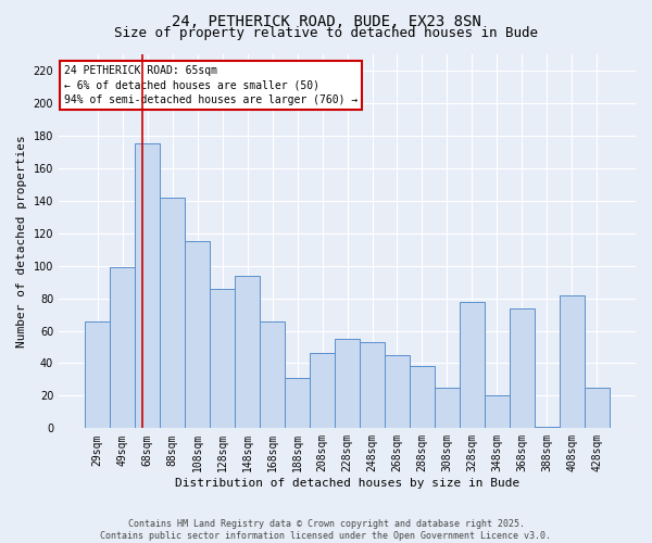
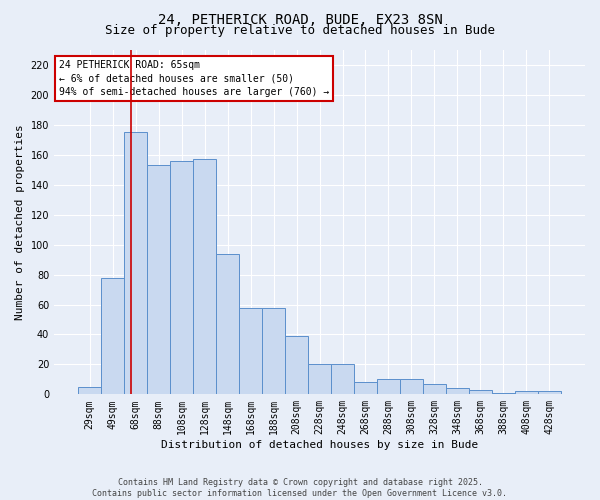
29sqm: 66 -> 5
49sqm: 99 -> 78
88sqm: 142 -> 153
108sqm: 115 -> 156
128sqm: 86 -> 157
168sqm: 66 -> 58
188sqm: 31 -> 58
208sqm: 46 -> 39
228sqm: 55 -> 20
248sqm: 53 -> 20
268sqm: 45 -> 8
288sqm: 38 -> 10
308sqm: 25 -> 10
328sqm: 78 -> 7
348sqm: 20 -> 4
368sqm: 74 -> 3
408sqm: 82 -> 2
428sqm: 25 -> 2
